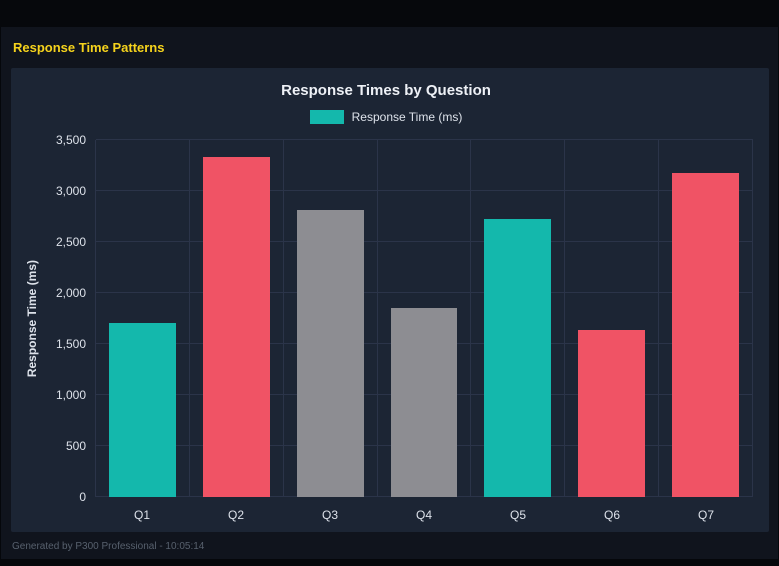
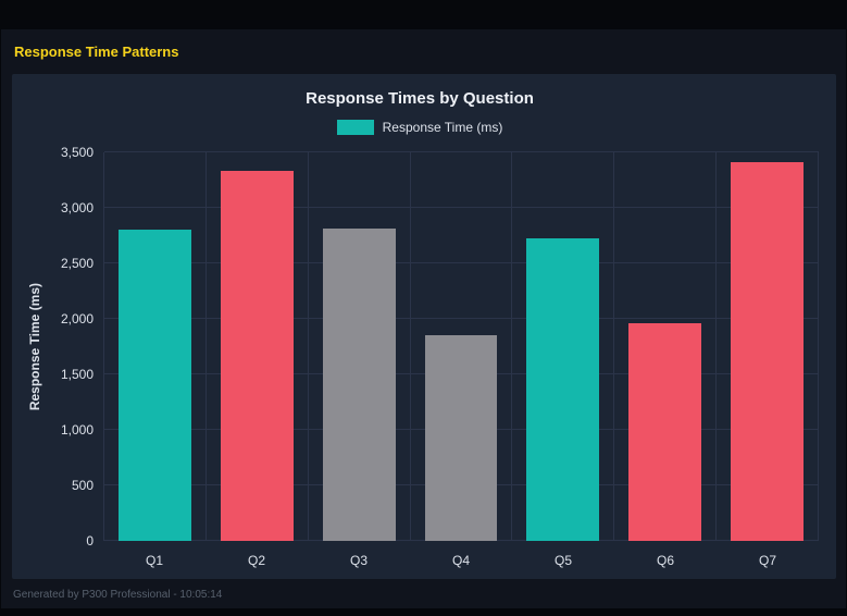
Q1: 1710 -> 2800
Q6: 1640 -> 1960
Q7: 3180 -> 3410
